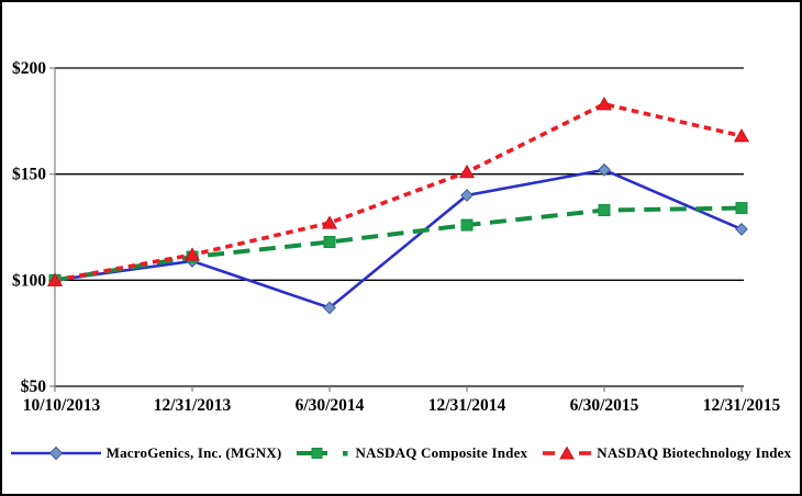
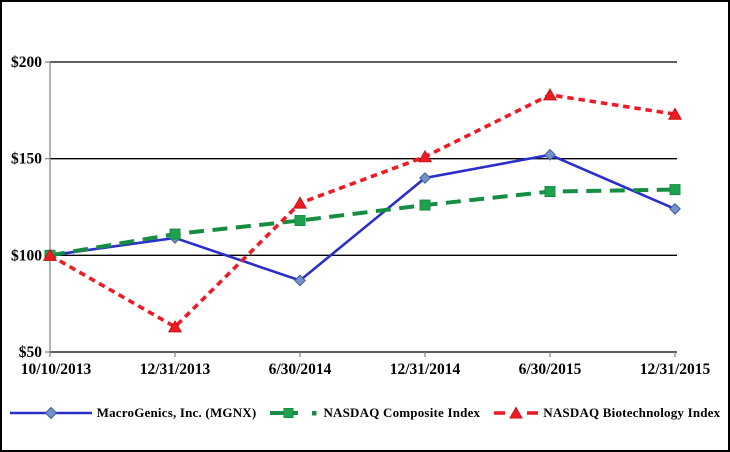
NASDAQ Biotechnology Index/12/31/2013: $112 -> $63
NASDAQ Biotechnology Index/12/31/2015: $168 -> $173
